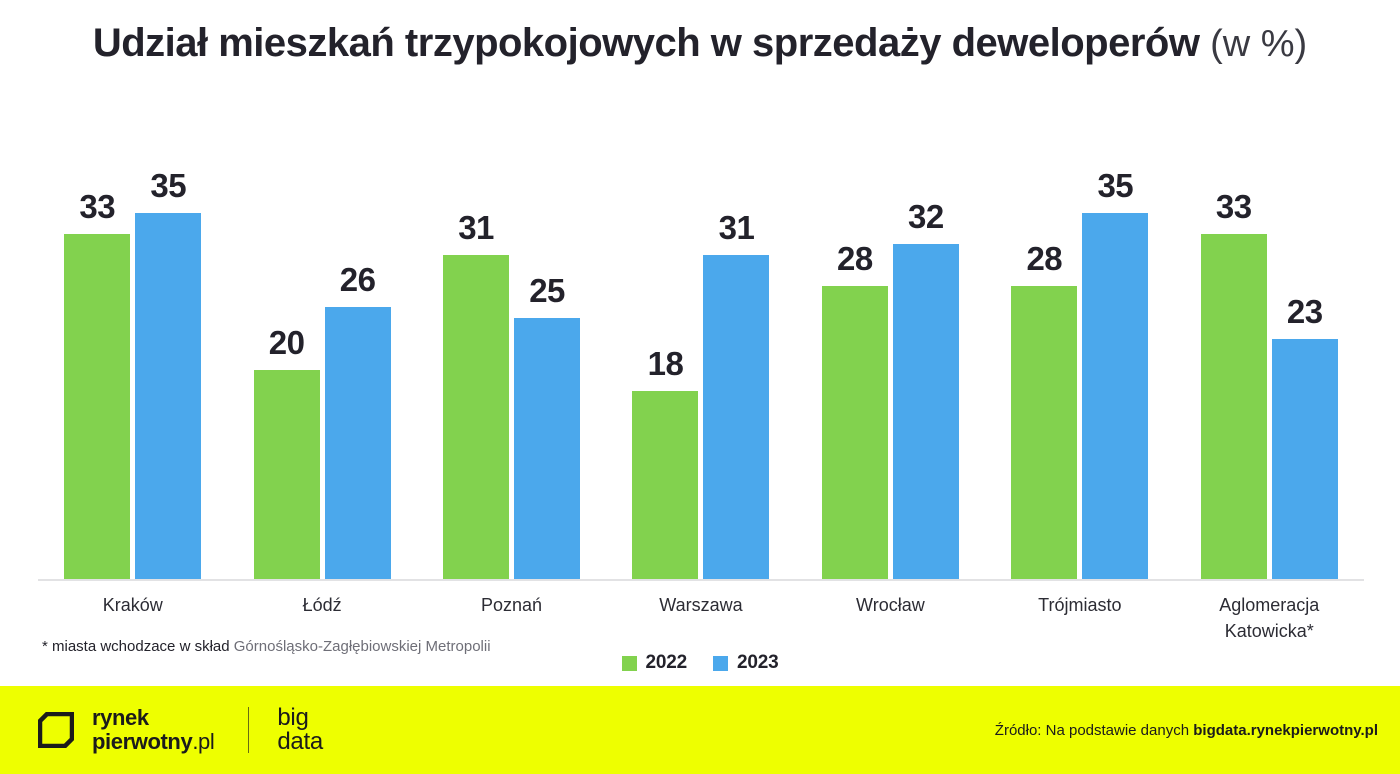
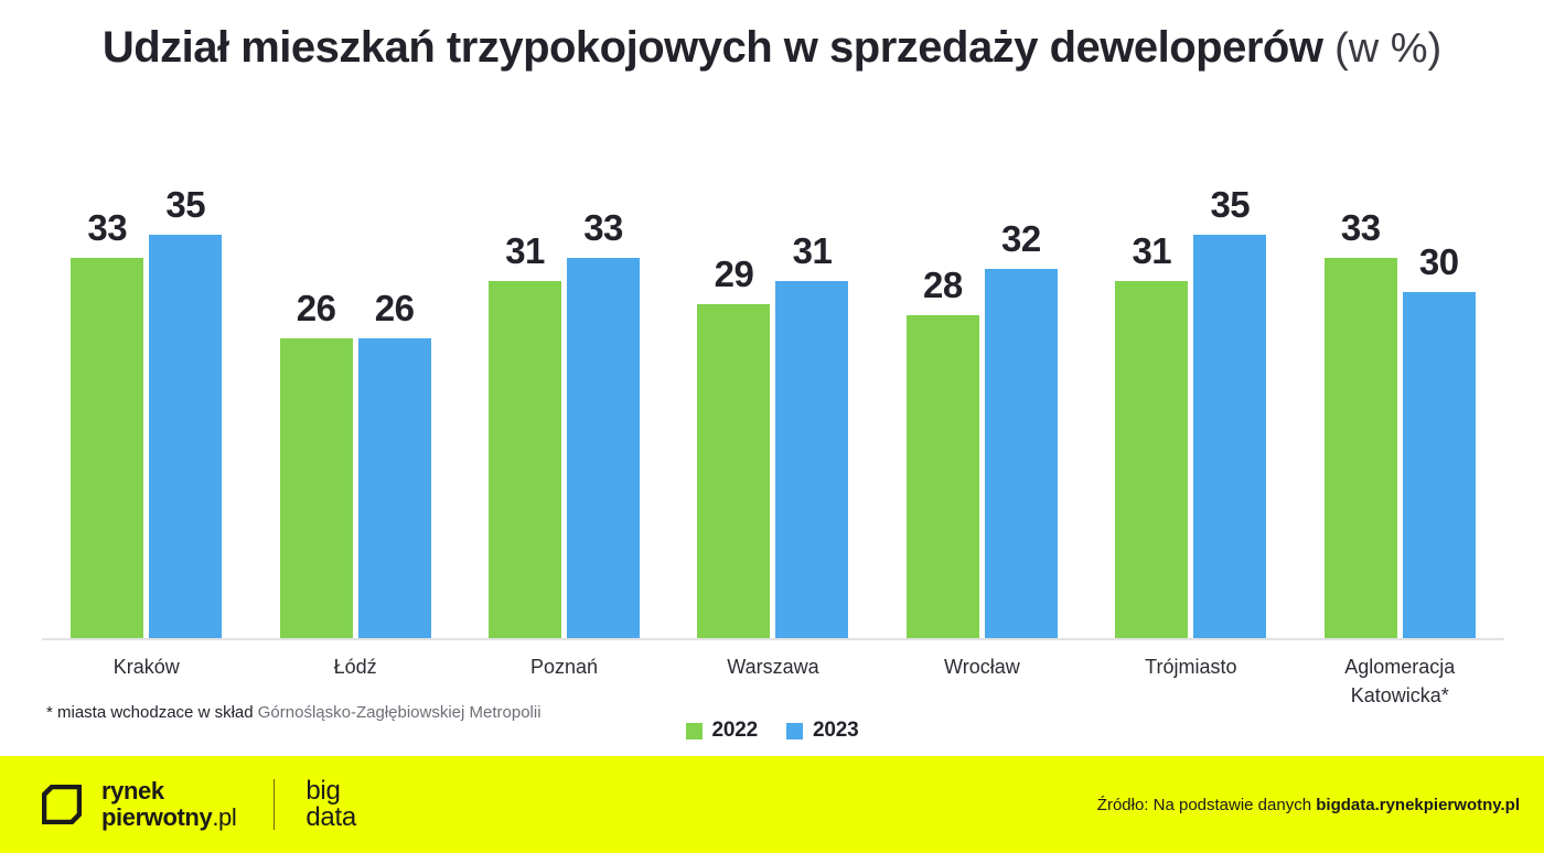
2022/Łódź: 20 -> 26
2023/Poznań: 25 -> 33
2022/Warszawa: 18 -> 29
2022/Trójmiasto: 28 -> 31
2023/Aglomeracja Katowicka*: 23 -> 30
